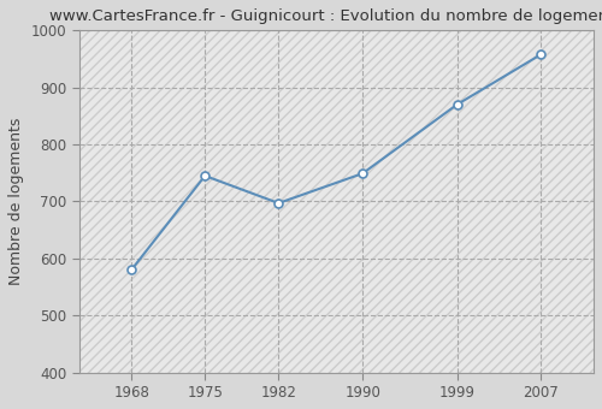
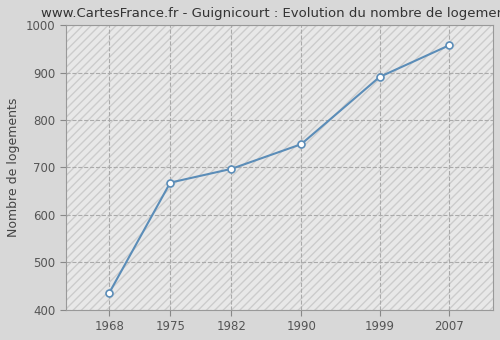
1968: 580 -> 435
1975: 745 -> 668
1999: 870 -> 891
